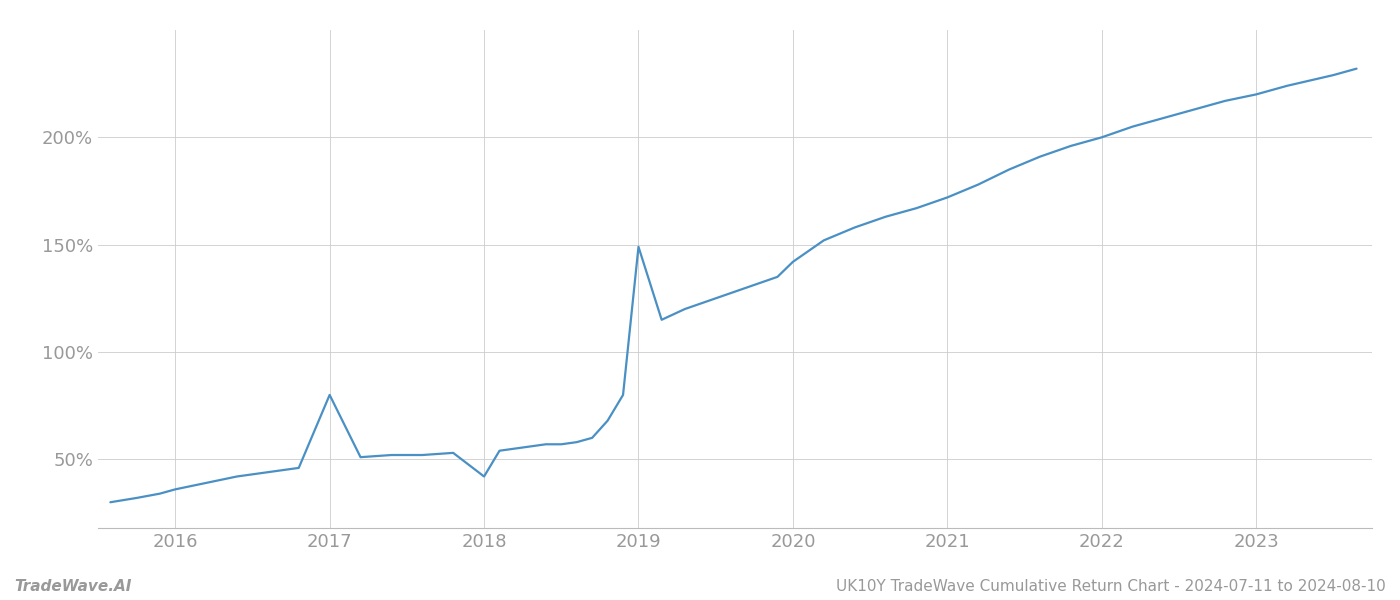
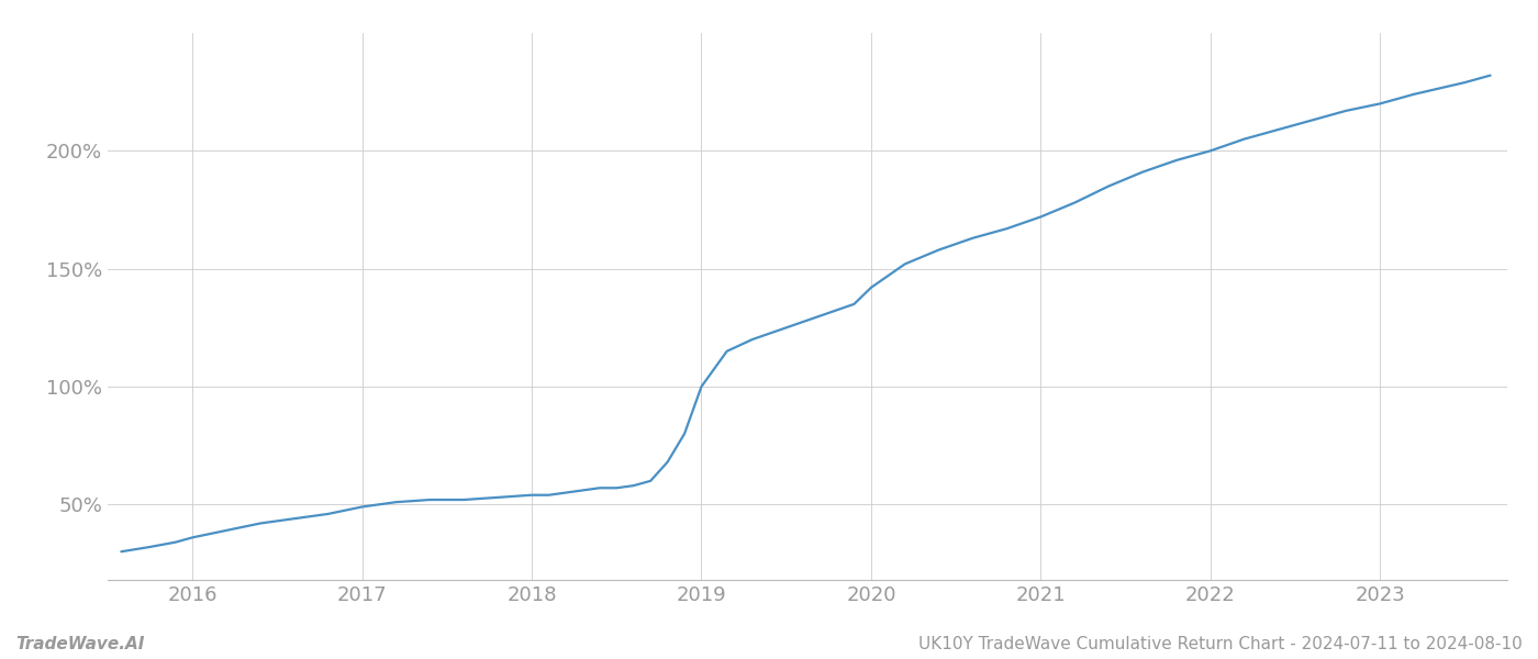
2017: 80% -> 49%
2018: 42% -> 54%
2019: 149% -> 100%
